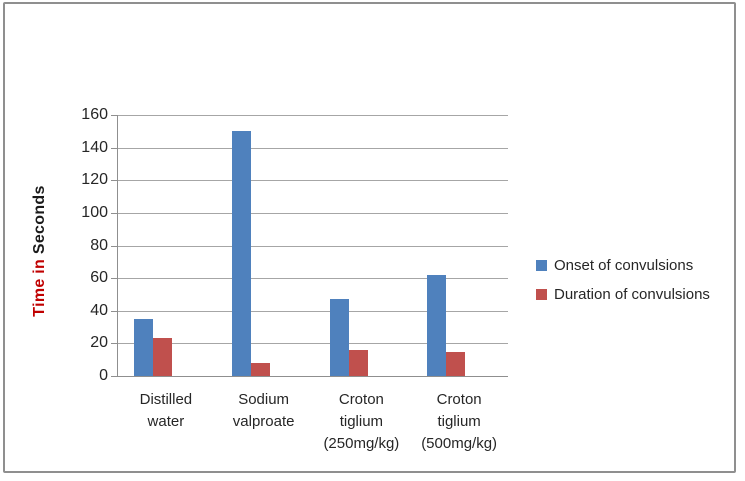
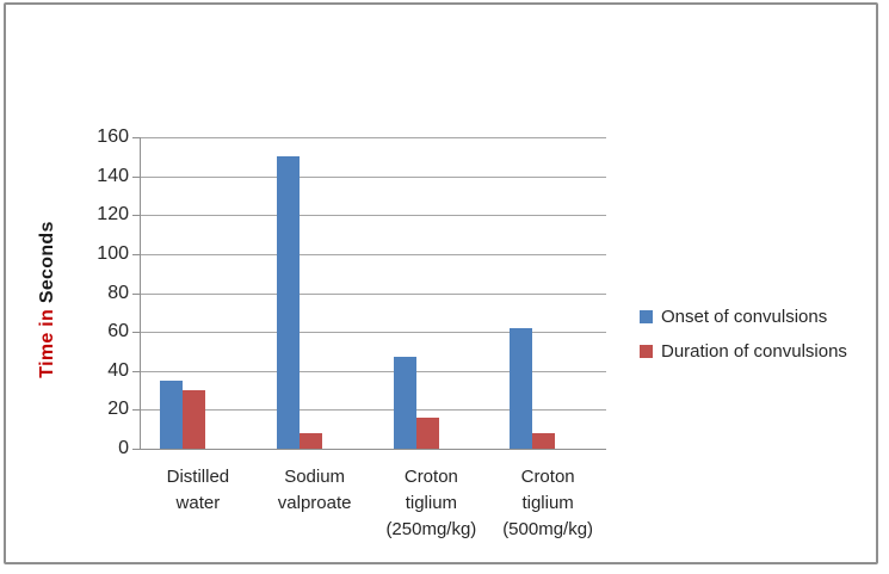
Duration of convulsions/Distilled water: 23 -> 30
Duration of convulsions/Croton tiglium (500mg/kg): 15 -> 8
